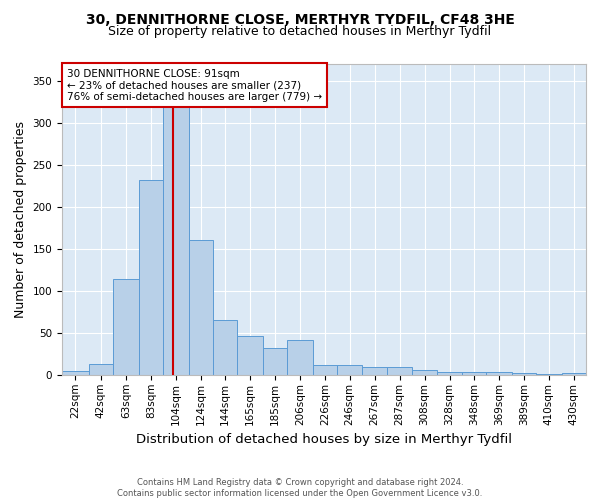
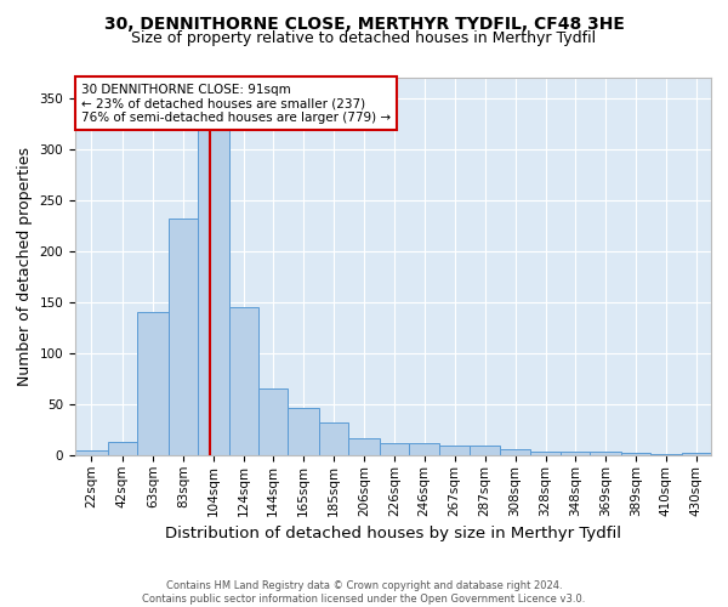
63sqm: 114 -> 140
124sqm: 160 -> 145
206sqm: 42 -> 17
